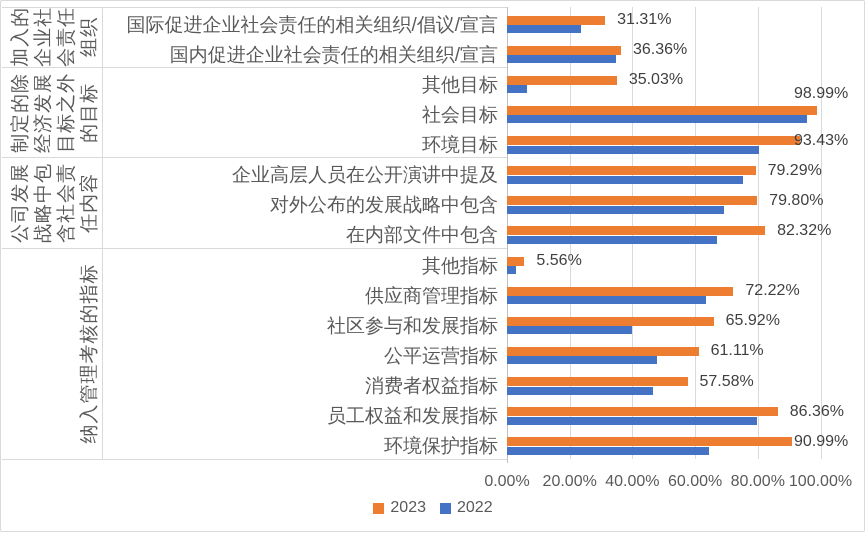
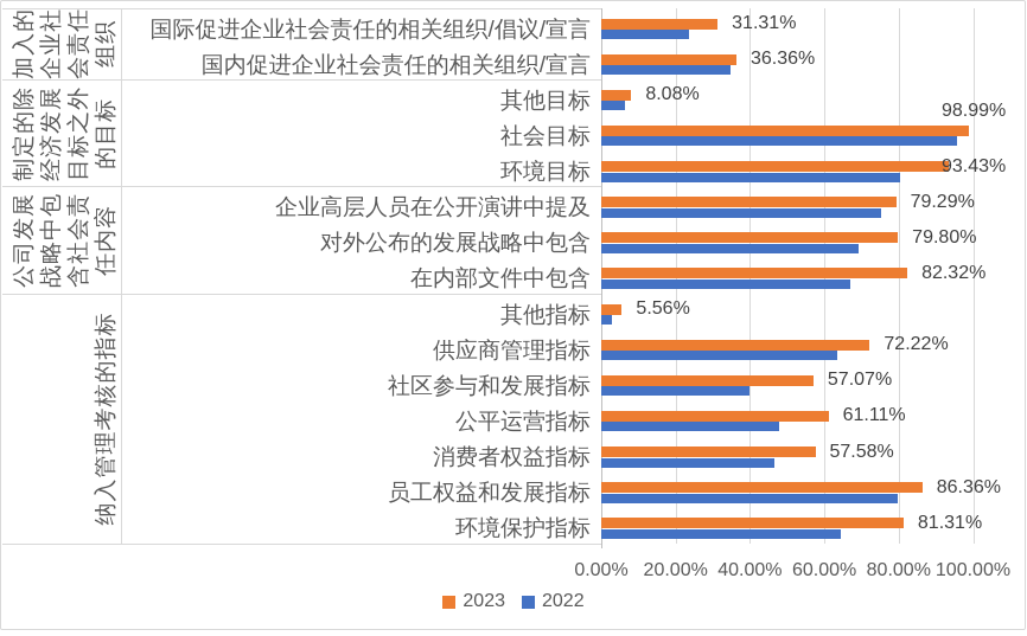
2023/其他目标: 35.03% -> 8.08%
2023/社区参与和发展指标: 65.92% -> 57.07%
2023/环境保护指标: 90.99% -> 81.31%
